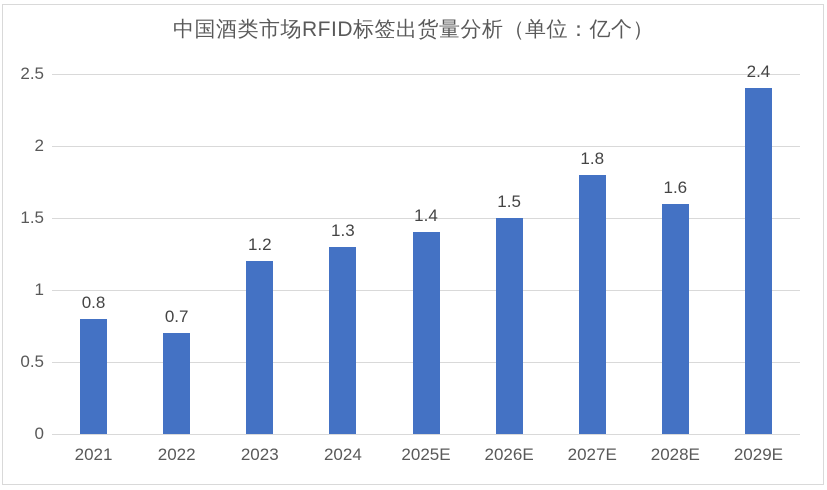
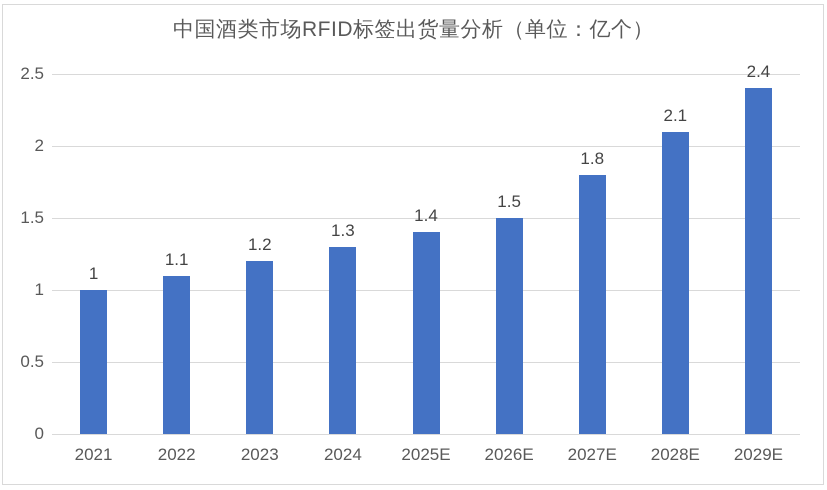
2021: 0.8 -> 1
2022: 0.7 -> 1.1
2028E: 1.6 -> 2.1
